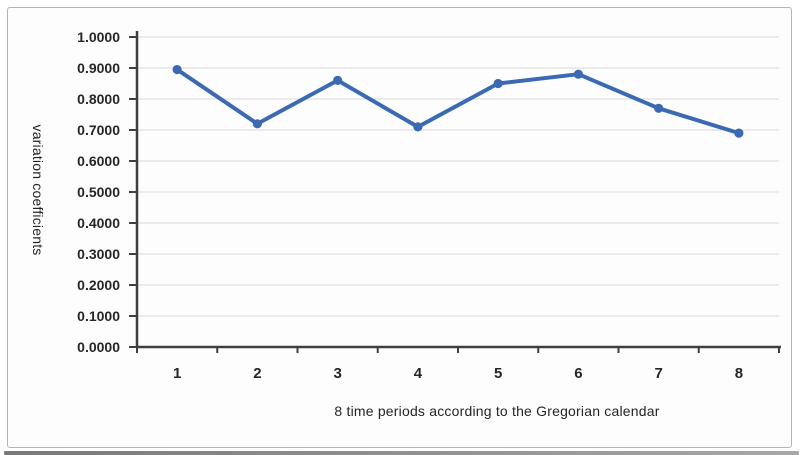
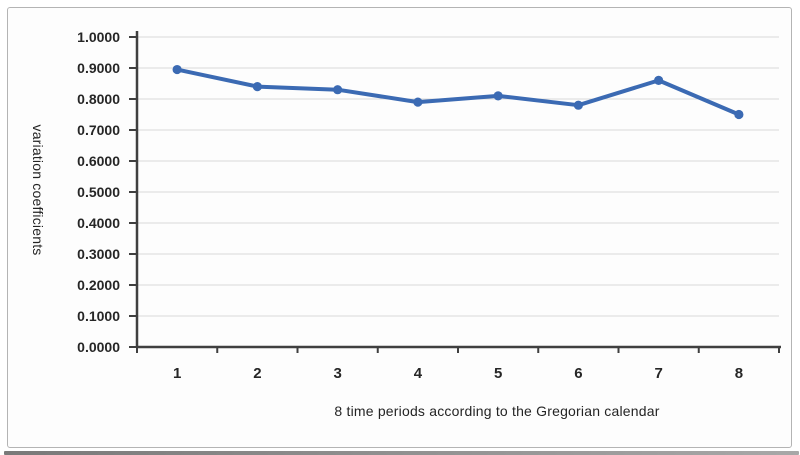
2: 0.72 -> 0.84
3: 0.86 -> 0.83
4: 0.71 -> 0.79
5: 0.85 -> 0.81
6: 0.88 -> 0.78
7: 0.77 -> 0.86
8: 0.69 -> 0.75
